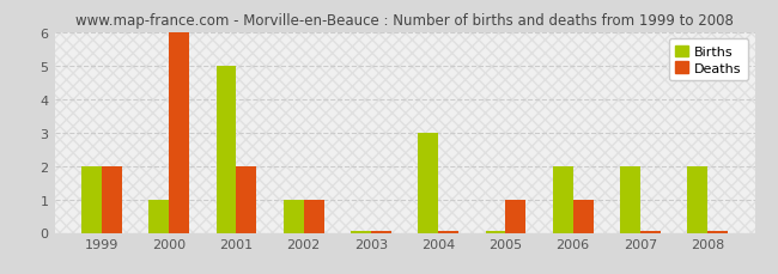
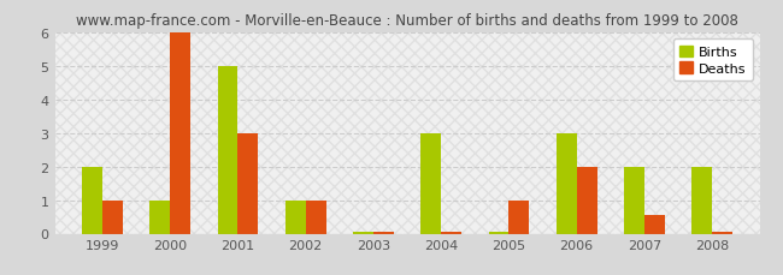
Deaths/1999: 2.00 -> 1.00
Deaths/2001: 2.00 -> 3.00
Births/2006: 2.00 -> 3.00
Deaths/2006: 1.00 -> 2.00
Deaths/2007: 0.05 -> 0.55
